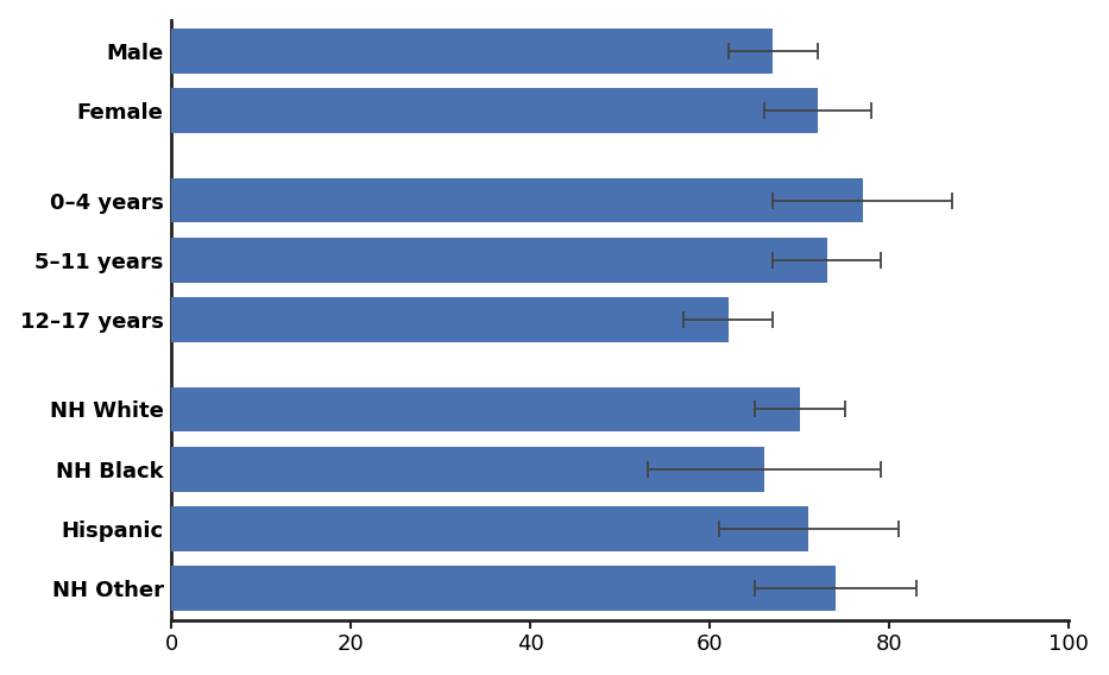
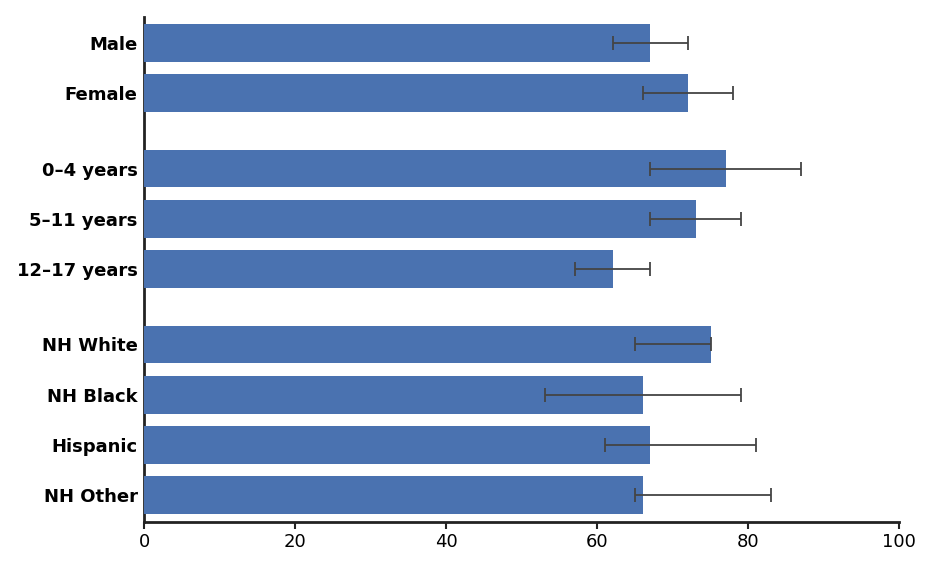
NH White: 70 -> 75
Hispanic: 71 -> 67
NH Other: 74 -> 66
